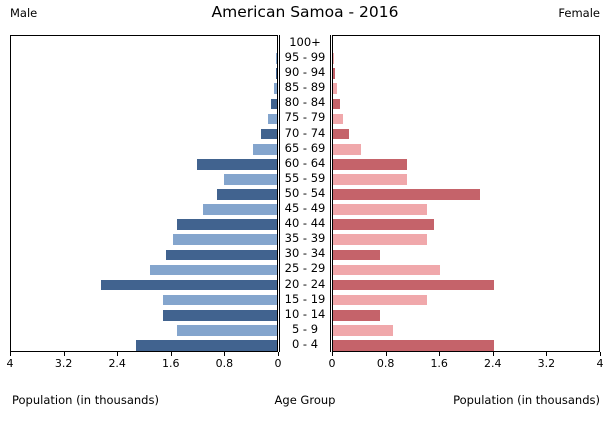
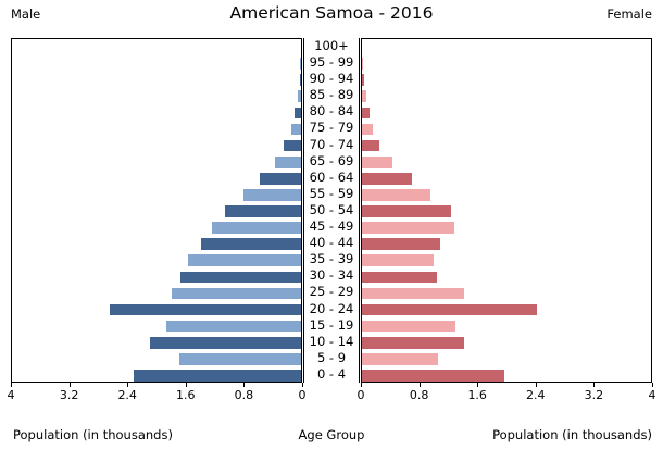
Male/60 - 64: 1.2 -> 0.6
Female/60 - 64: 1.1 -> 0.7
Female/55 - 59: 1.1 -> 0.9
Male/50 - 54: 0.9 -> 1.1
Female/50 - 54: 2.2 -> 1.2
Male/45 - 49: 1.1 -> 1.2
Female/45 - 49: 1.4 -> 1.3
Male/40 - 44: 1.5 -> 1.4
Female/40 - 44: 1.5 -> 1.1
Female/35 - 39: 1.4 -> 1.0
Female/30 - 34: 0.7 -> 1.0
Male/25 - 29: 1.9 -> 1.8
Female/25 - 29: 1.6 -> 1.4
Male/15 - 19: 1.7 -> 1.9
Female/15 - 19: 1.4 -> 1.3
Male/10 - 14: 1.7 -> 2.1
Female/10 - 14: 0.7 -> 1.4
Male/5 - 9: 1.5 -> 1.7
Female/5 - 9: 0.9 -> 1.0
Male/0 - 4: 2.1 -> 2.3
Female/0 - 4: 2.4 -> 2.0
